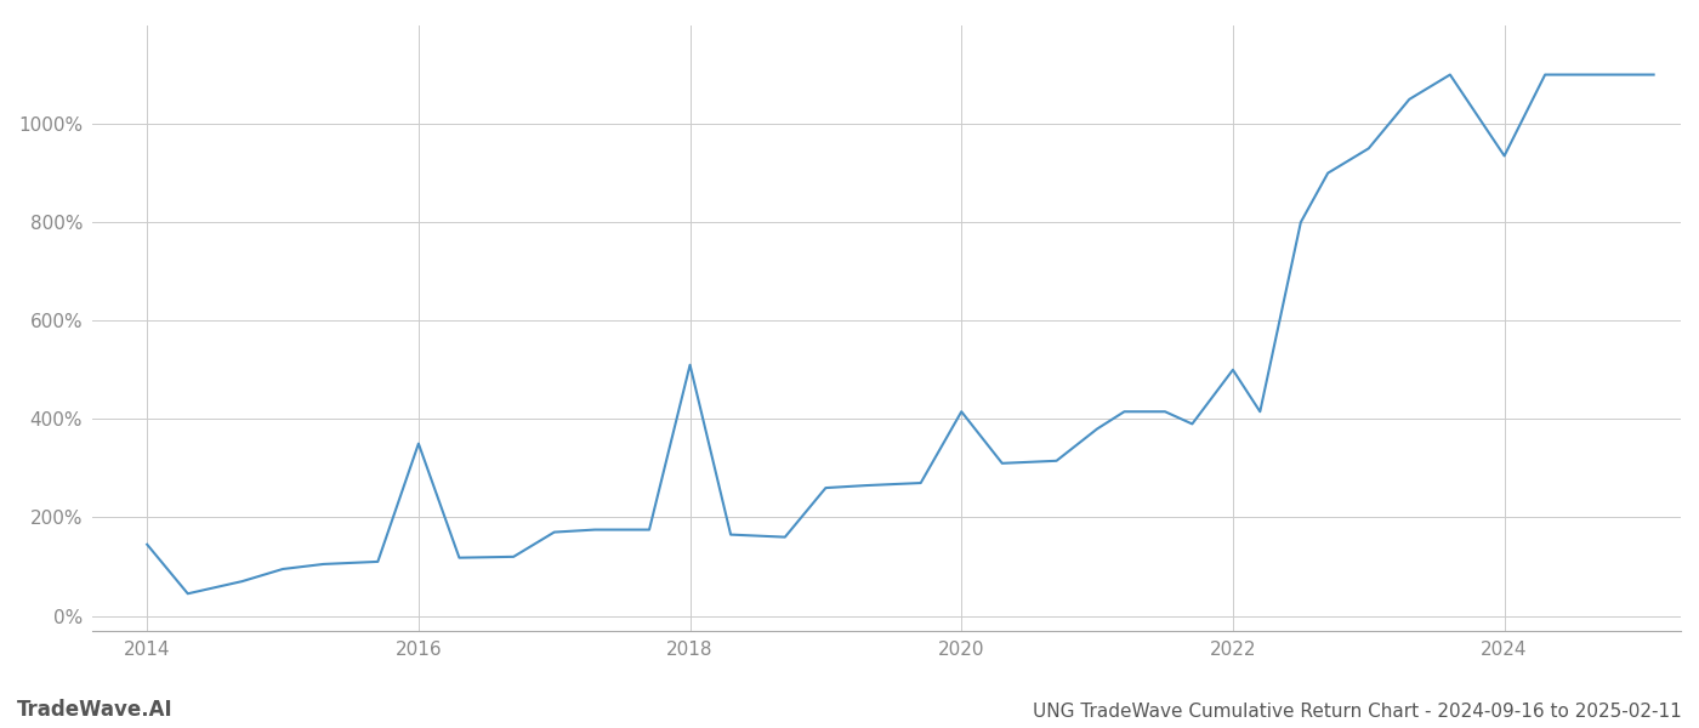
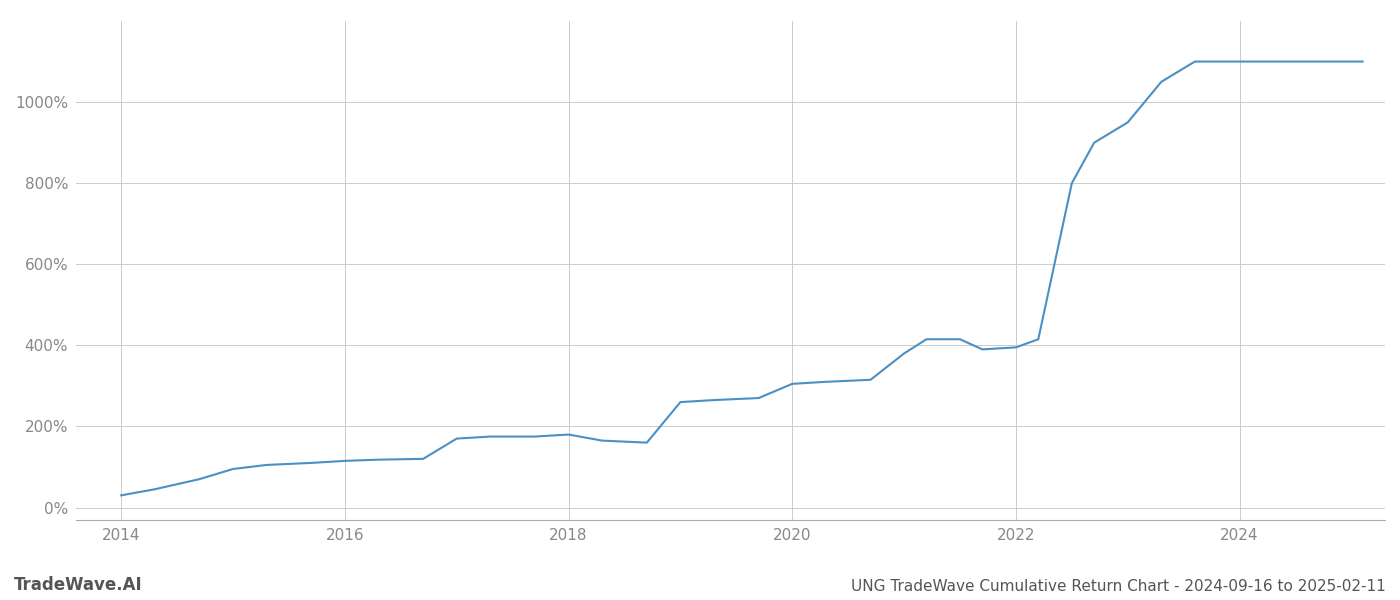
2014: 145% -> 30%
2016: 350% -> 115%
2018: 510% -> 180%
2020: 415% -> 305%
2022: 500% -> 395%
2024: 935% -> 1100%
